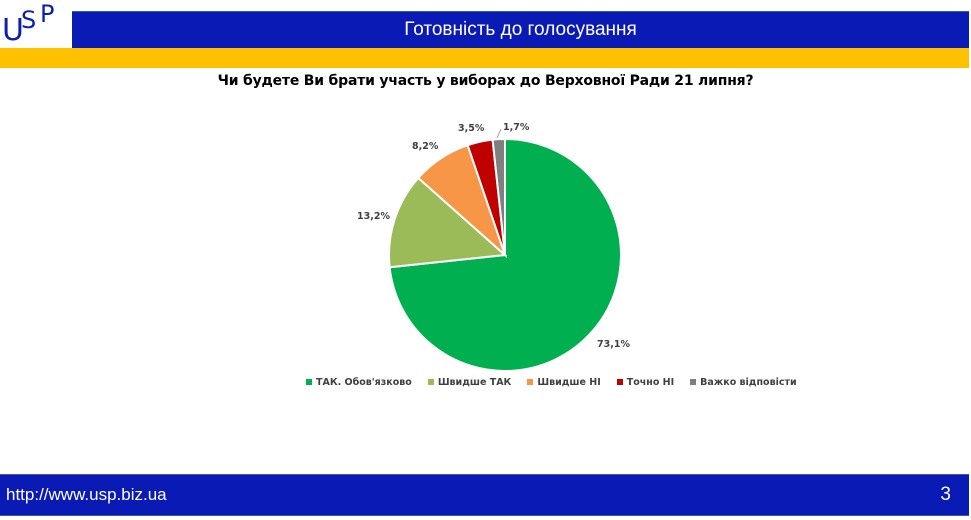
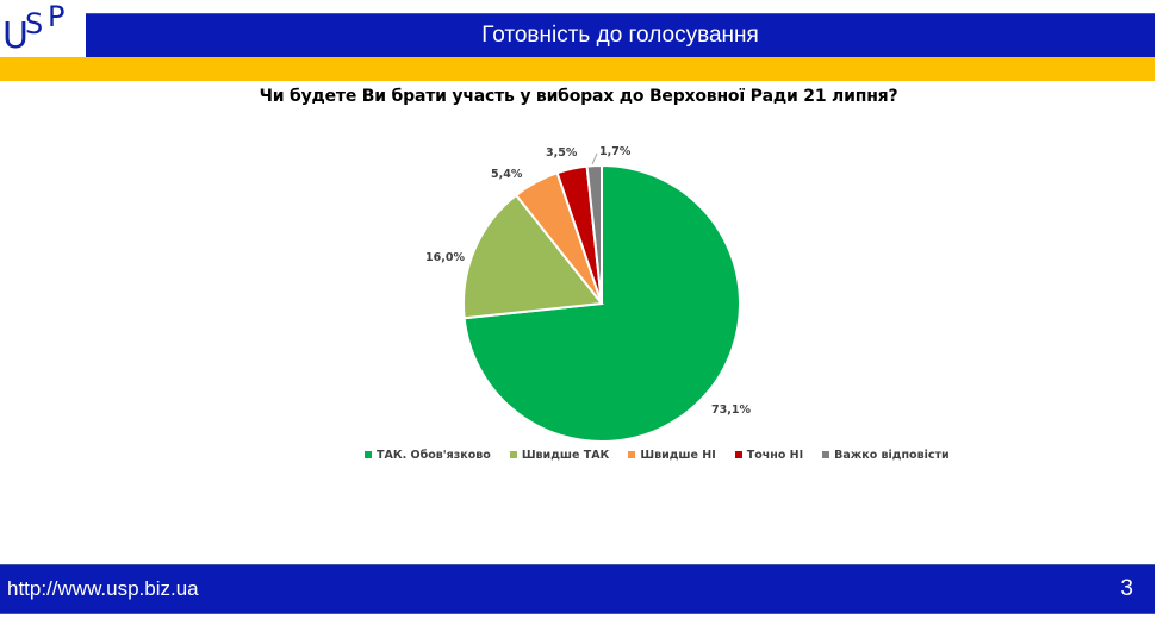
Швидше ТАК: 13,2% -> 16,0%
Швидше НІ: 8,2% -> 5,4%
